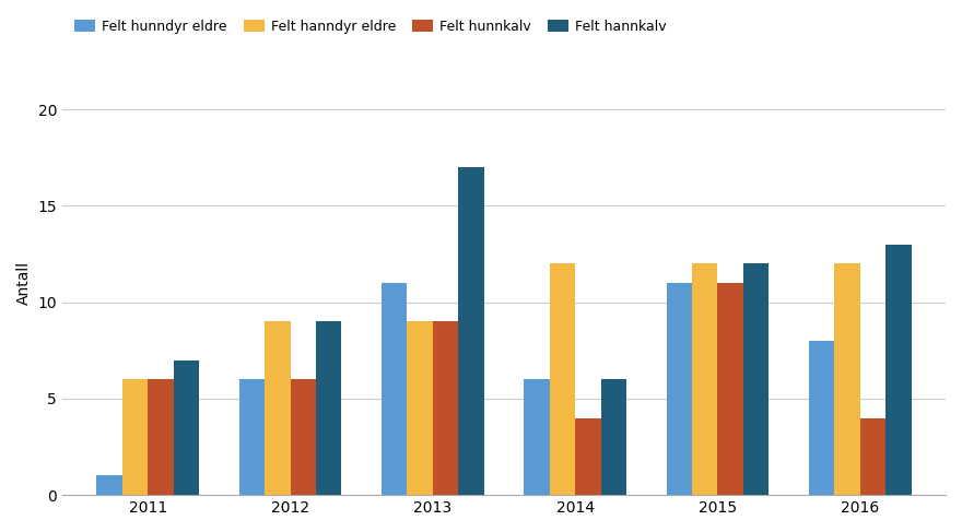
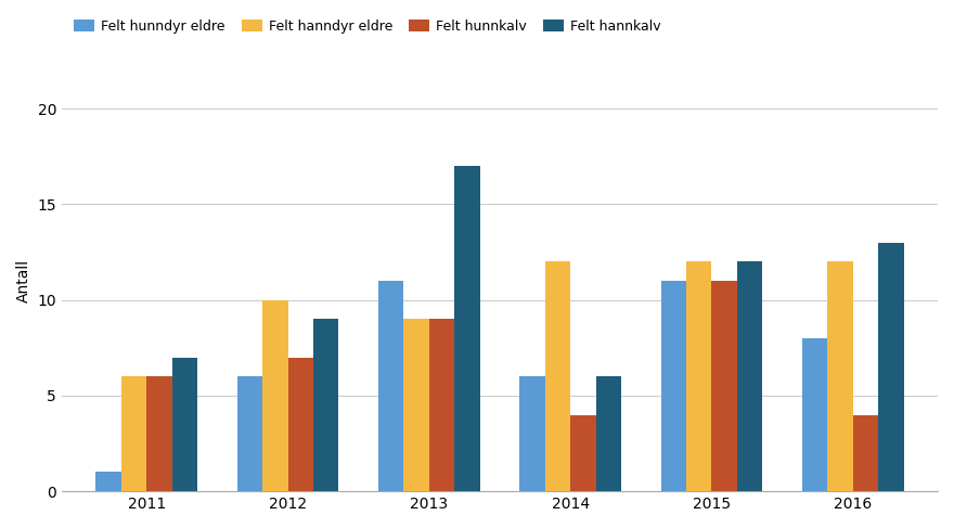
Felt hanndyr eldre/2012: 9 -> 10
Felt hunnkalv/2012: 6 -> 7
